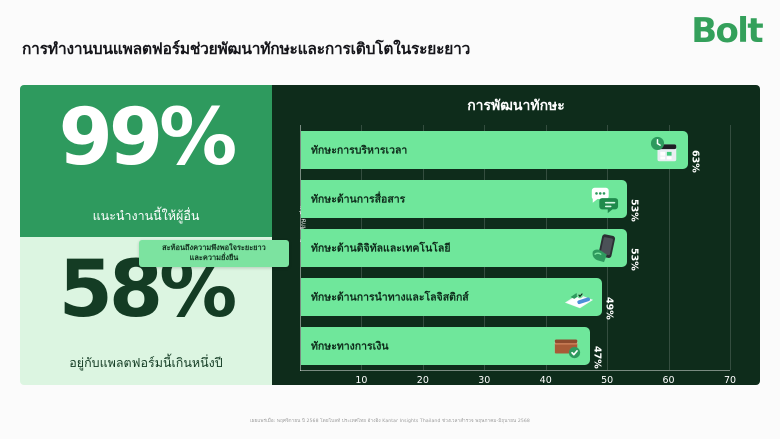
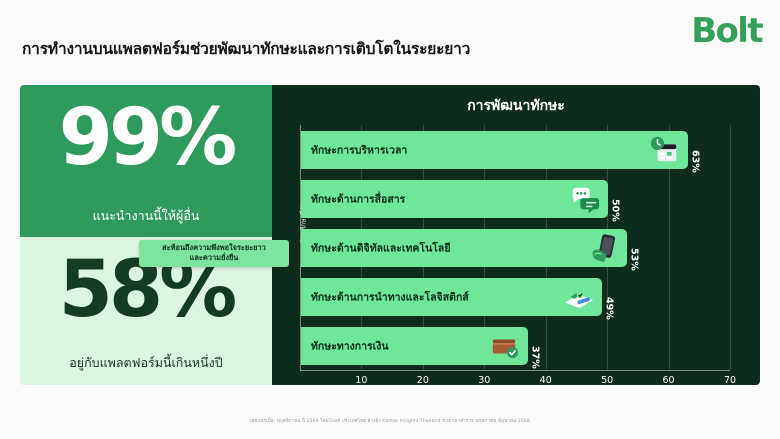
ทักษะด้านการสื่อสาร: 53% -> 50%
ทักษะทางการเงิน: 47% -> 37%
